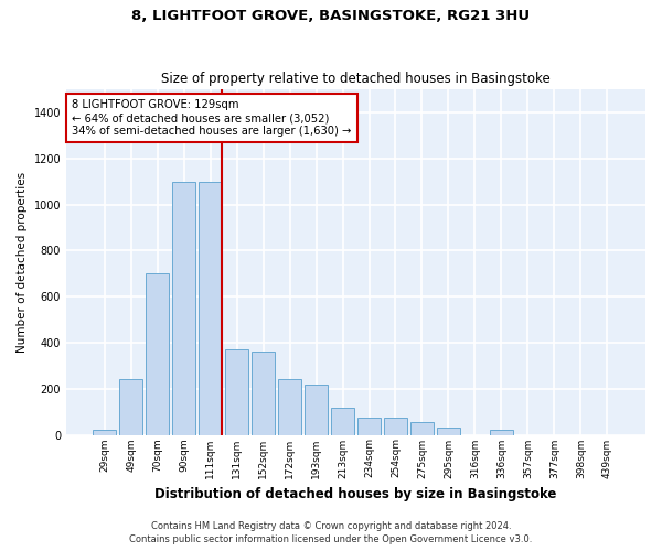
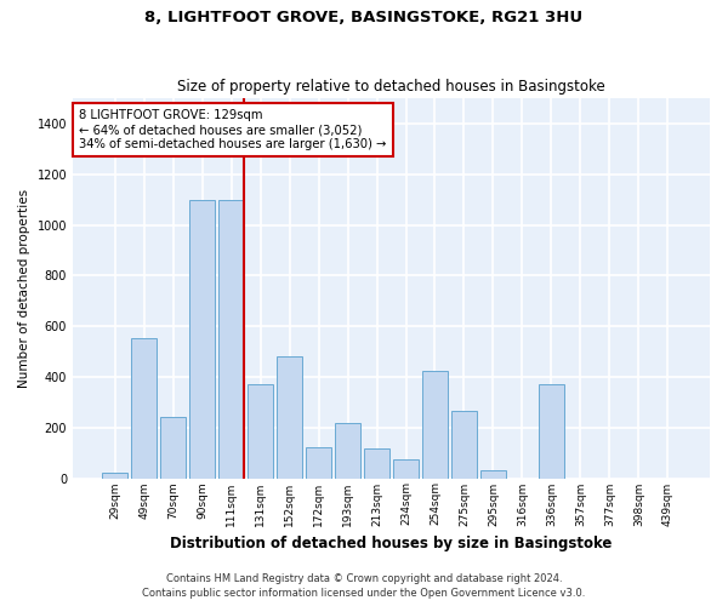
49sqm: 240 -> 555
70sqm: 700 -> 240
152sqm: 360 -> 480
172sqm: 240 -> 120
254sqm: 75 -> 425
275sqm: 55 -> 265
336sqm: 20 -> 370
